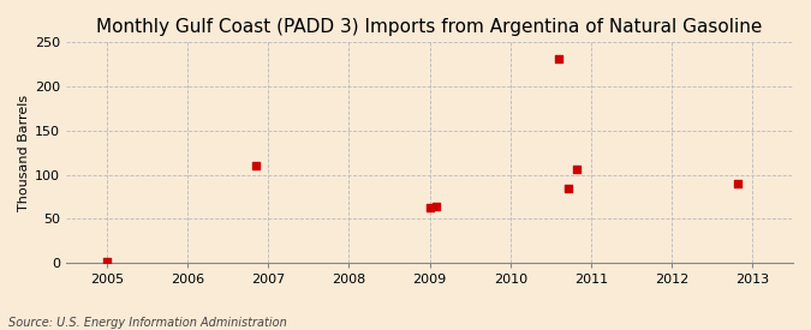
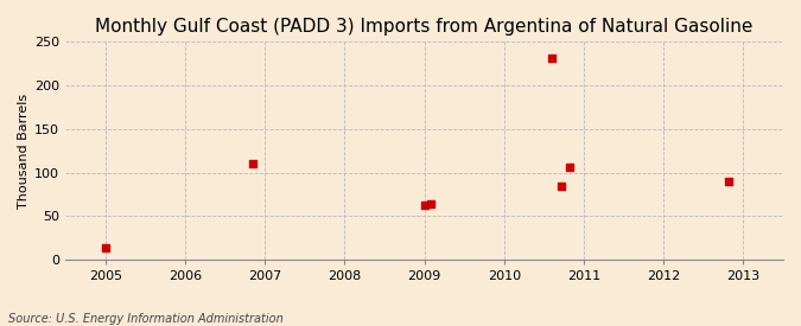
2005: 2 -> 14
